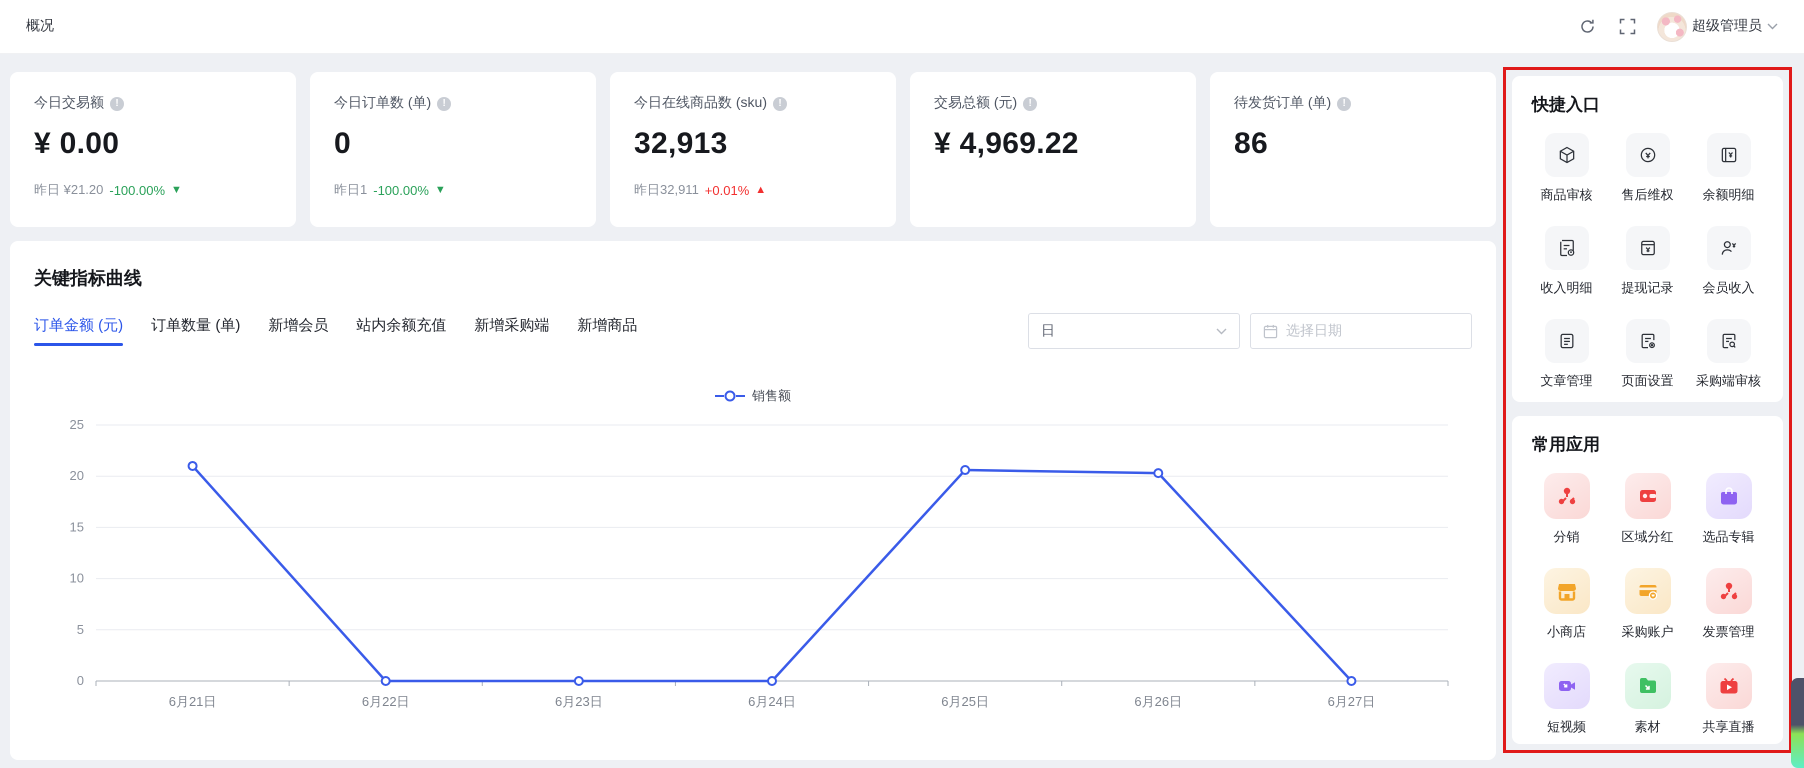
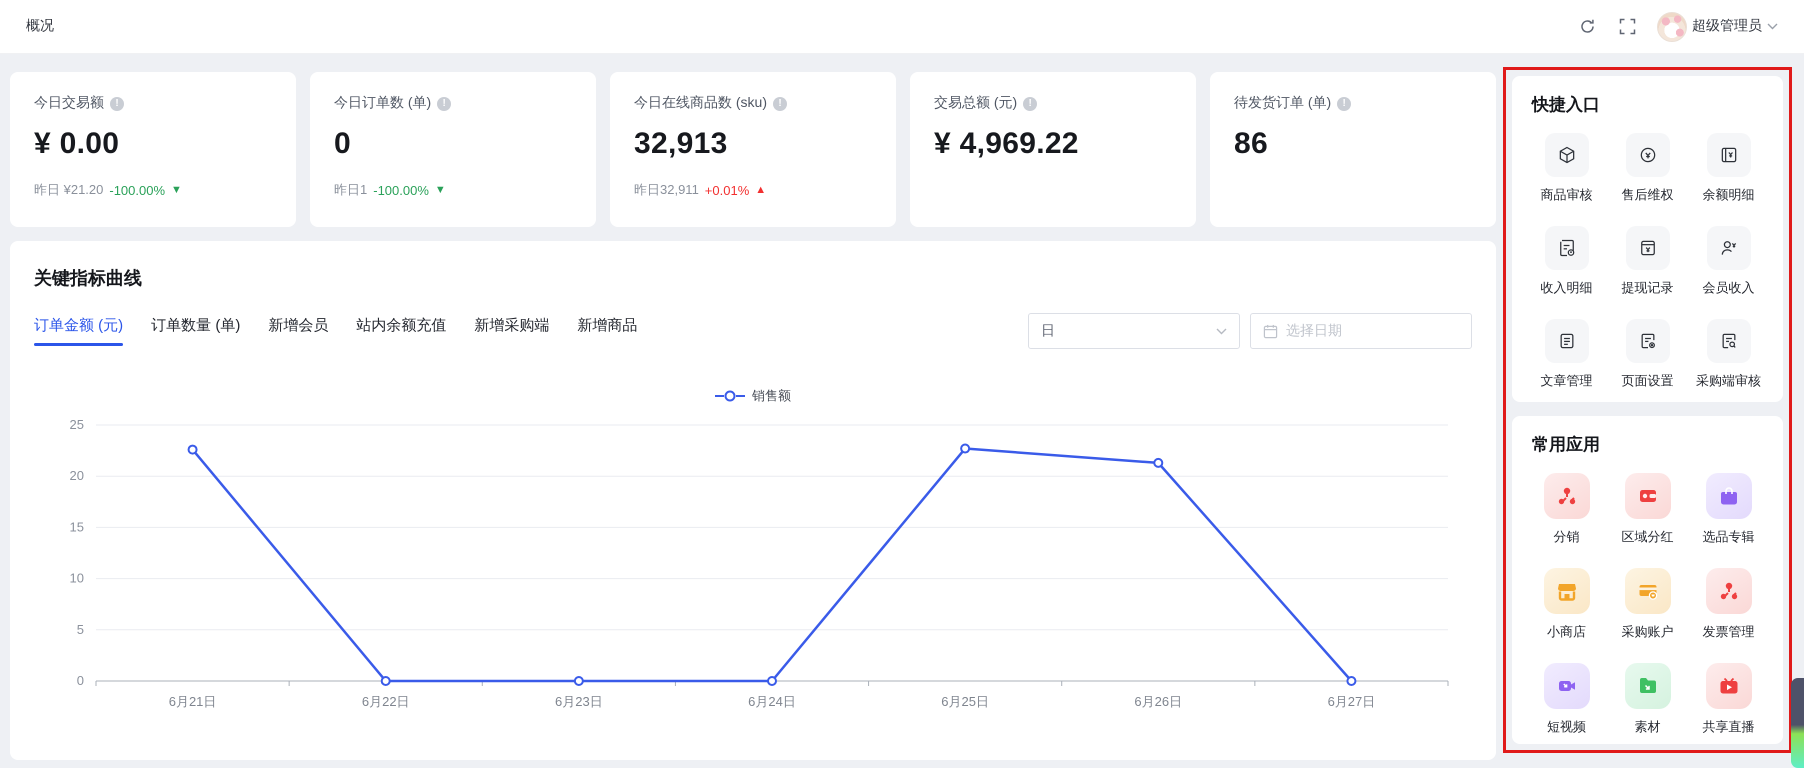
6月21日: 21.0 -> 22.6
6月25日: 20.6 -> 22.7
6月26日: 20.3 -> 21.3
